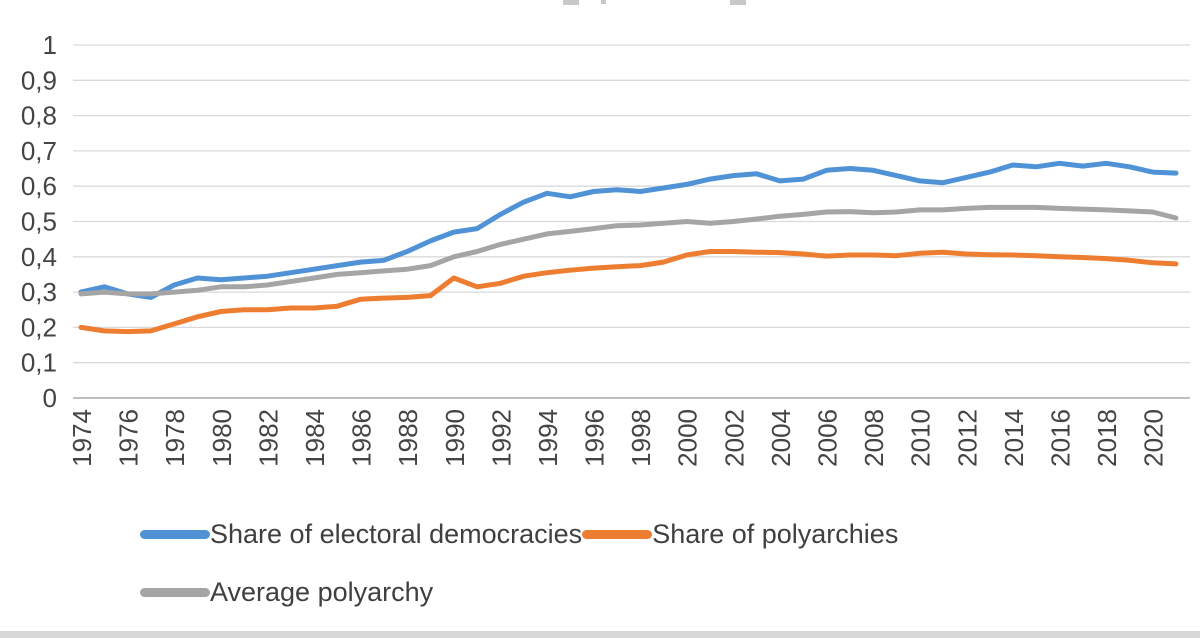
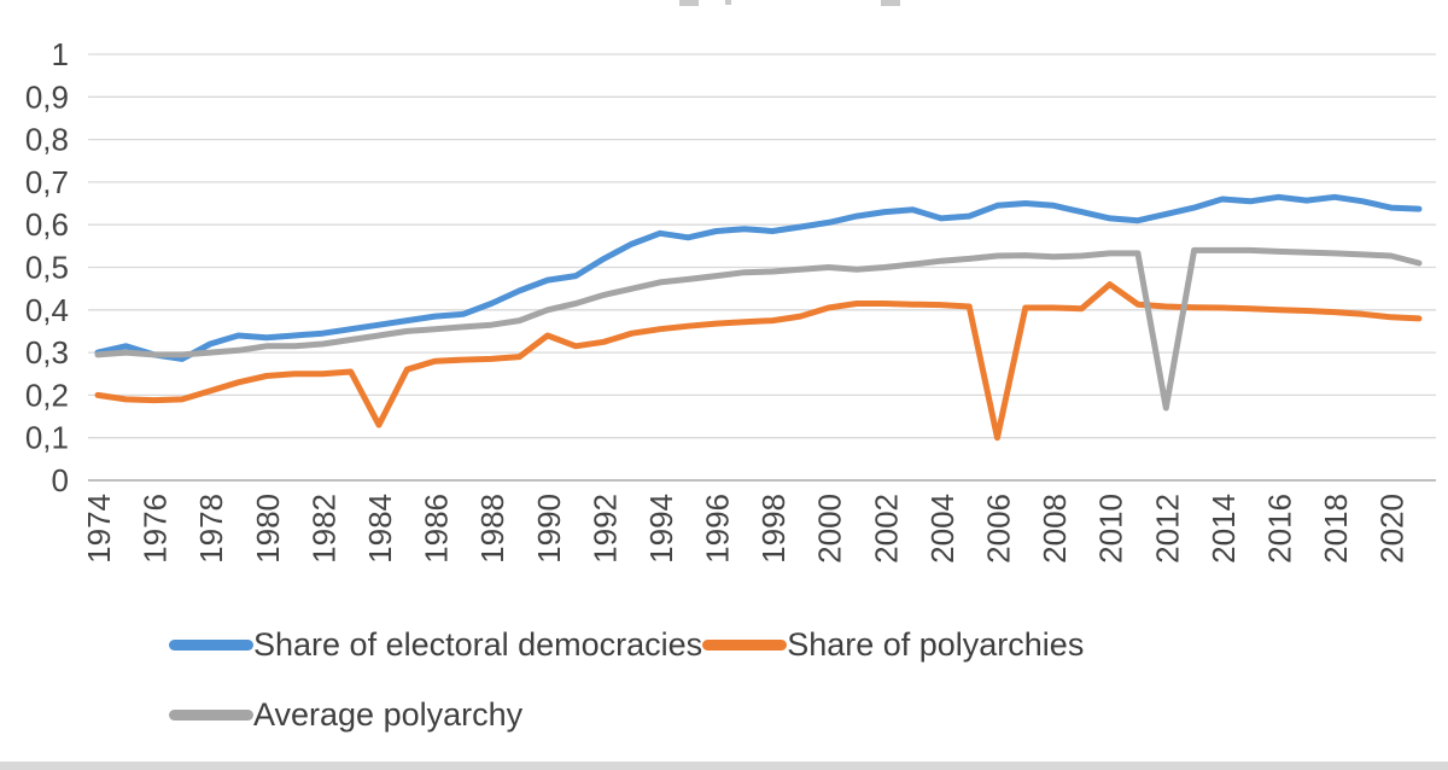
Share of polyarchies/1984: 0,26 -> 0,13
Share of polyarchies/2006: 0,40 -> 0,10
Share of polyarchies/2010: 0,41 -> 0,46
Average polyarchy/2012: 0,54 -> 0,17
